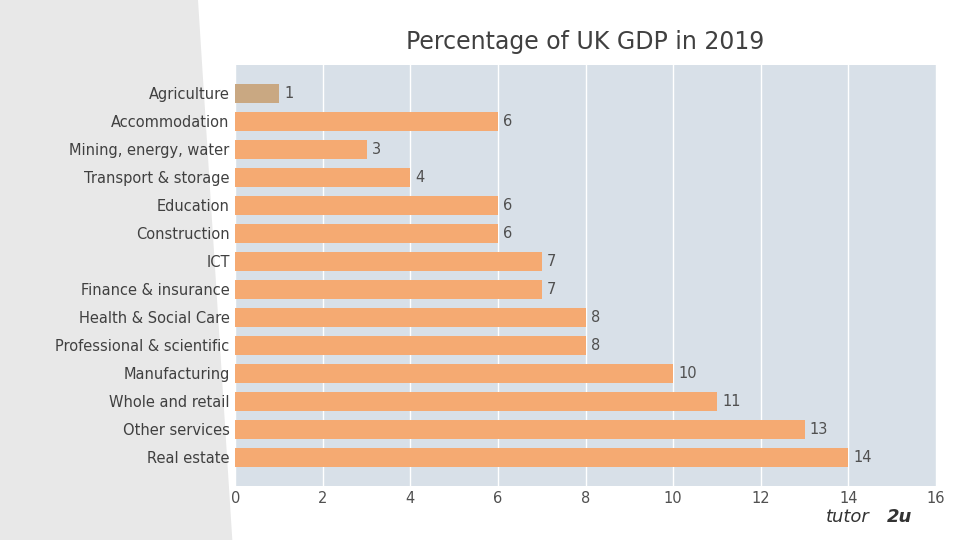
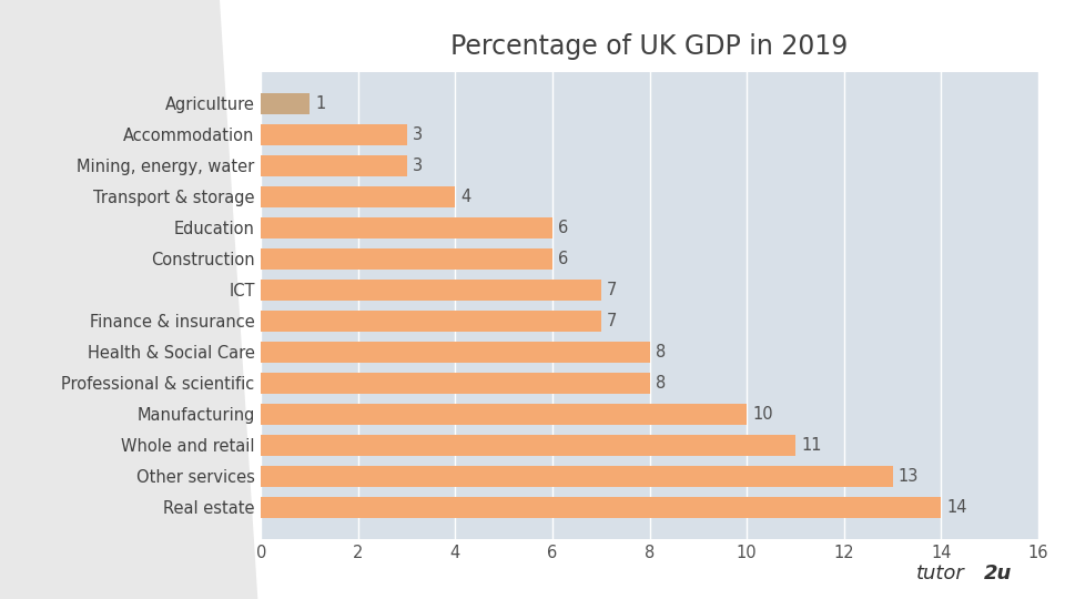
Accommodation: 6 -> 3
